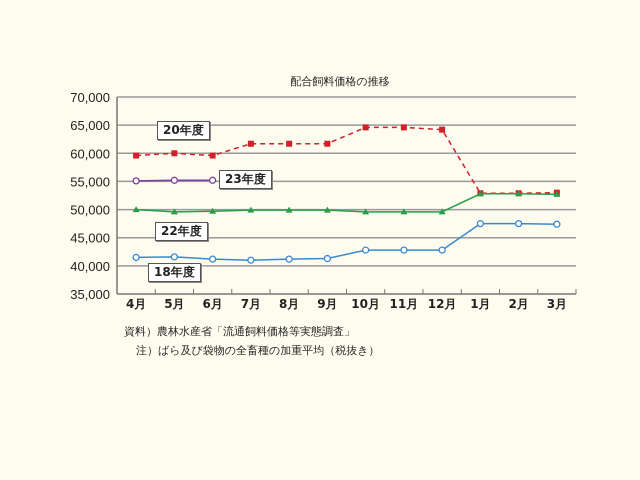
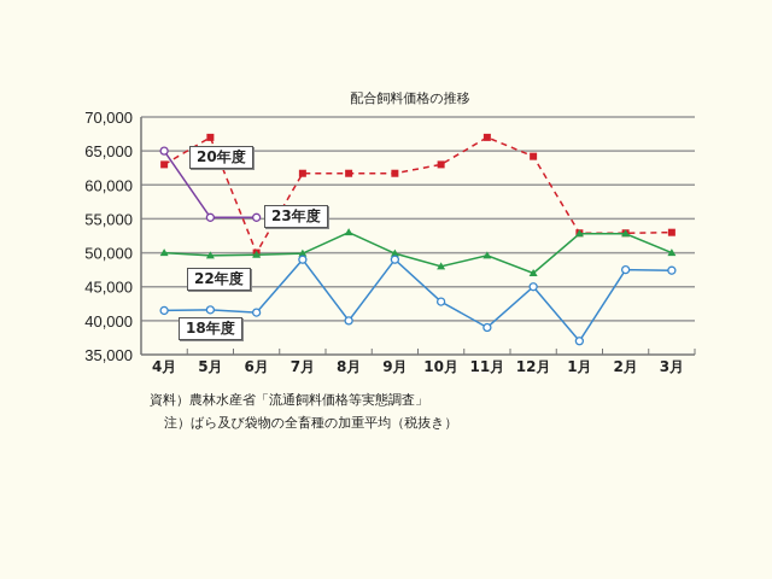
20年度/4月: 60000 -> 63000
23年度/4月: 55000 -> 65000
20年度/5月: 60000 -> 67000
20年度/6月: 60000 -> 50000
18年度/7月: 41000 -> 49000
22年度/8月: 50000 -> 53000
18年度/8月: 41000 -> 40000
18年度/9月: 41000 -> 49000
20年度/10月: 65000 -> 63000
22年度/10月: 50000 -> 48000
20年度/11月: 65000 -> 67000
18年度/11月: 43000 -> 39000
22年度/12月: 50000 -> 47000
18年度/12月: 43000 -> 45000
18年度/1月: 48000 -> 37000
22年度/3月: 53000 -> 50000
